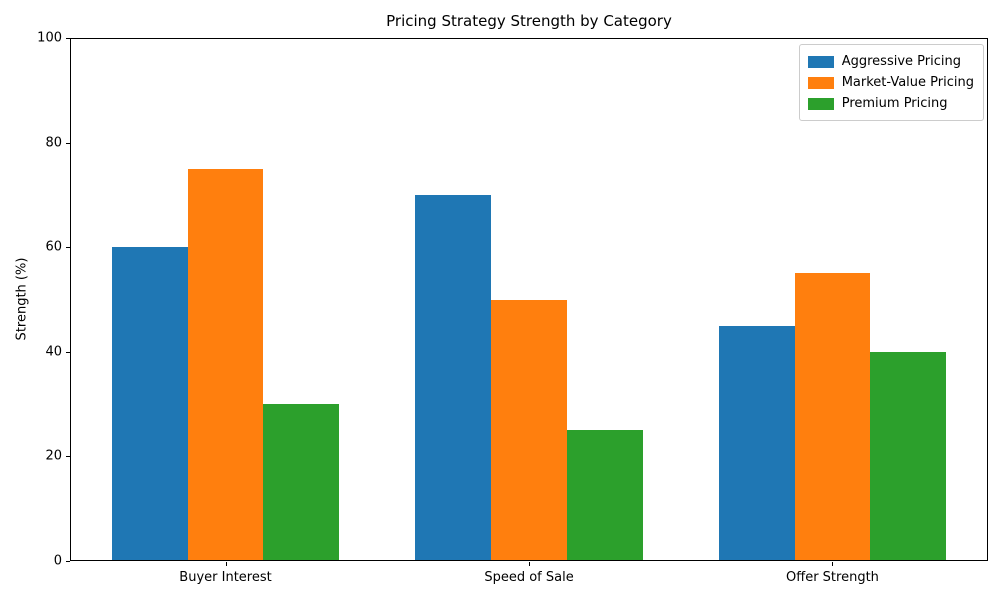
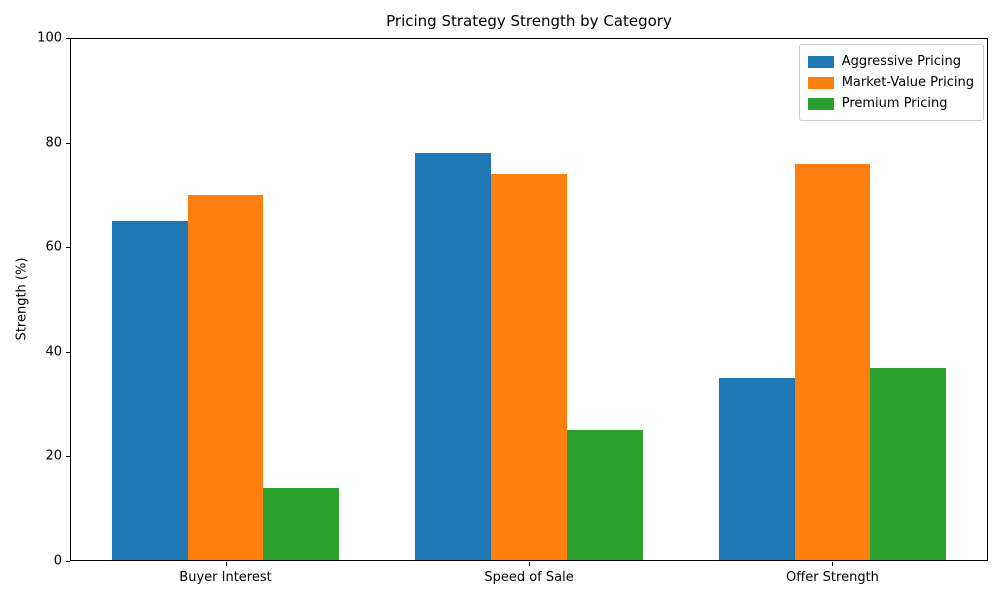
Aggressive Pricing/Buyer Interest: 60 -> 65
Market-Value Pricing/Buyer Interest: 75 -> 70
Premium Pricing/Buyer Interest: 30 -> 14
Aggressive Pricing/Speed of Sale: 70 -> 78
Market-Value Pricing/Speed of Sale: 50 -> 74
Aggressive Pricing/Offer Strength: 45 -> 35
Market-Value Pricing/Offer Strength: 55 -> 76
Premium Pricing/Offer Strength: 40 -> 37
